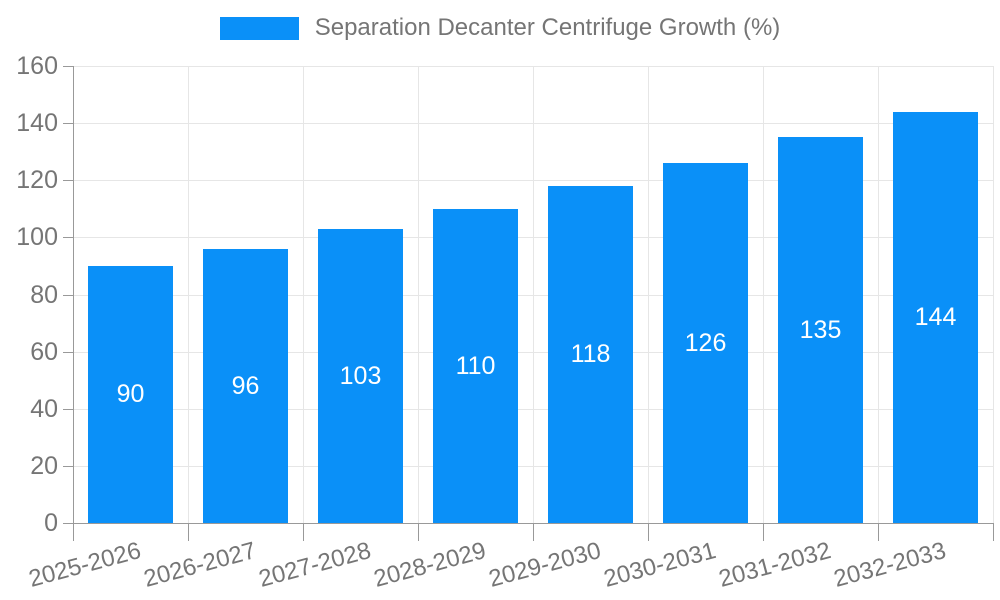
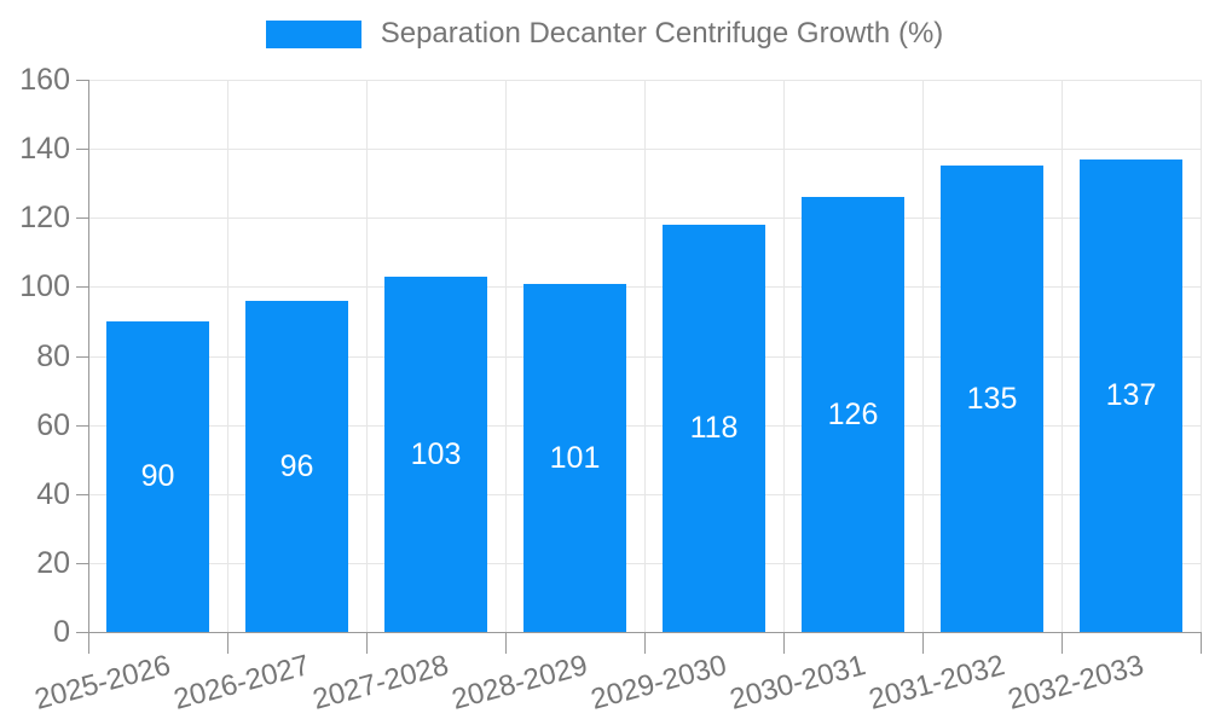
2028-2029: 110 -> 101
2032-2033: 144 -> 137
